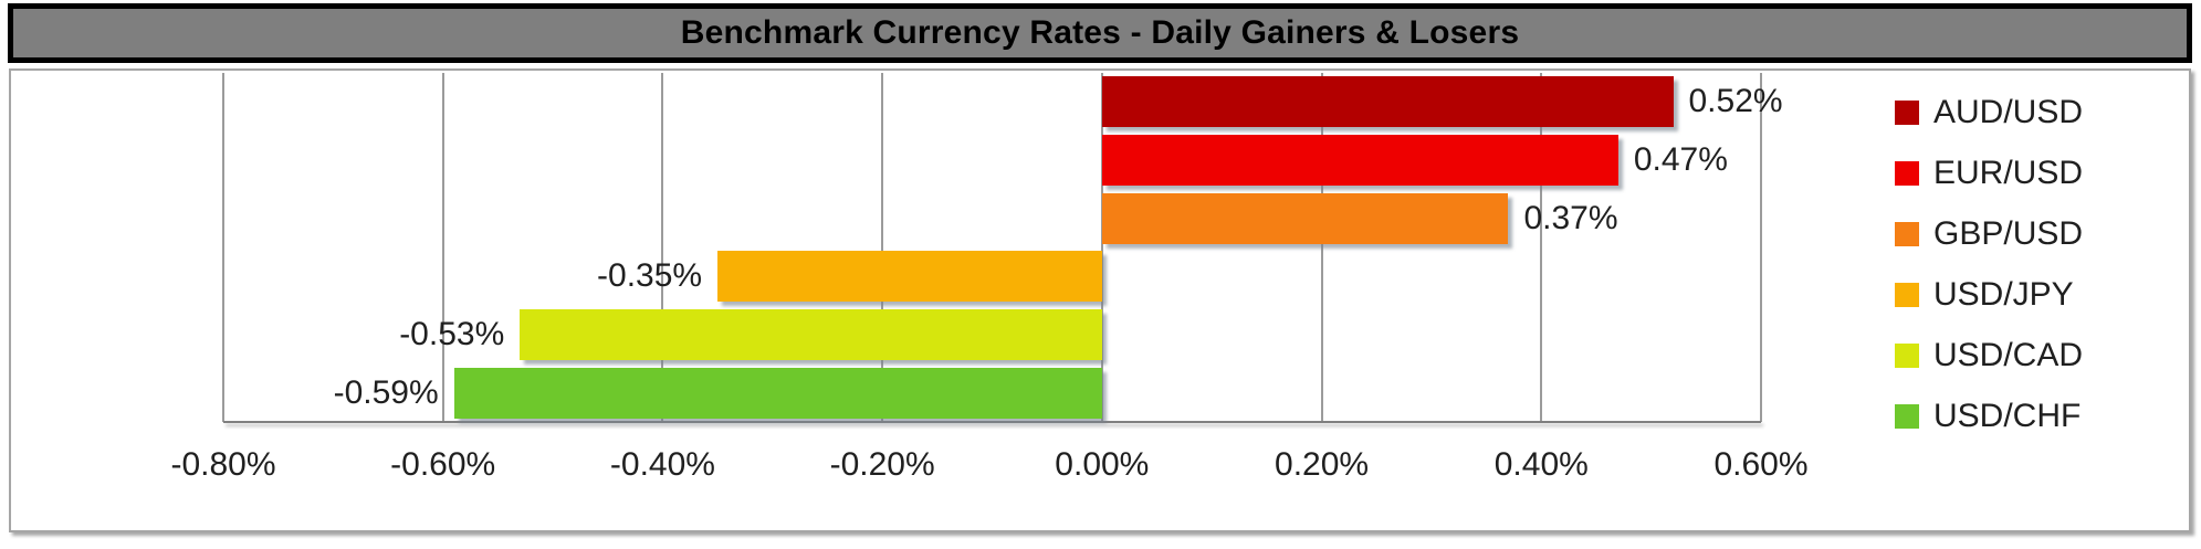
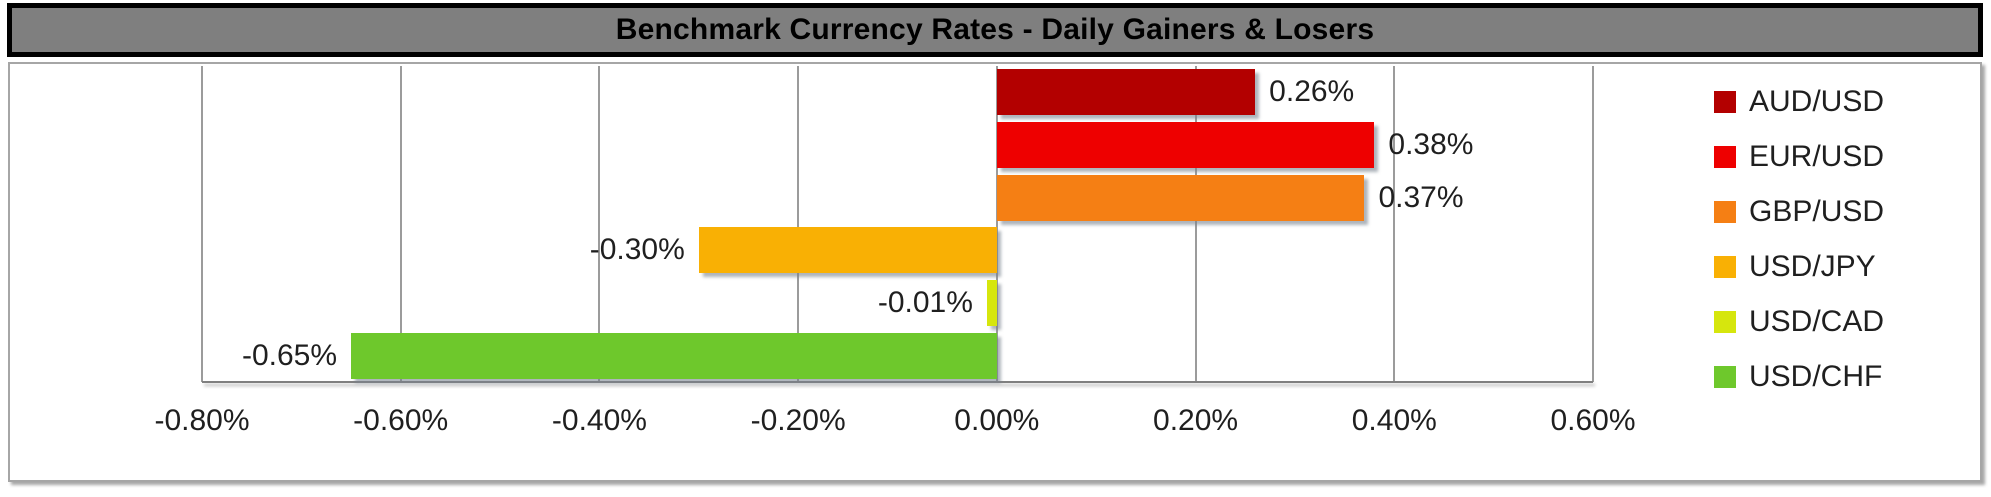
AUD/USD: 0.52% -> 0.26%
EUR/USD: 0.47% -> 0.38%
USD/JPY: -0.35% -> -0.30%
USD/CAD: -0.53% -> -0.01%
USD/CHF: -0.59% -> -0.65%
